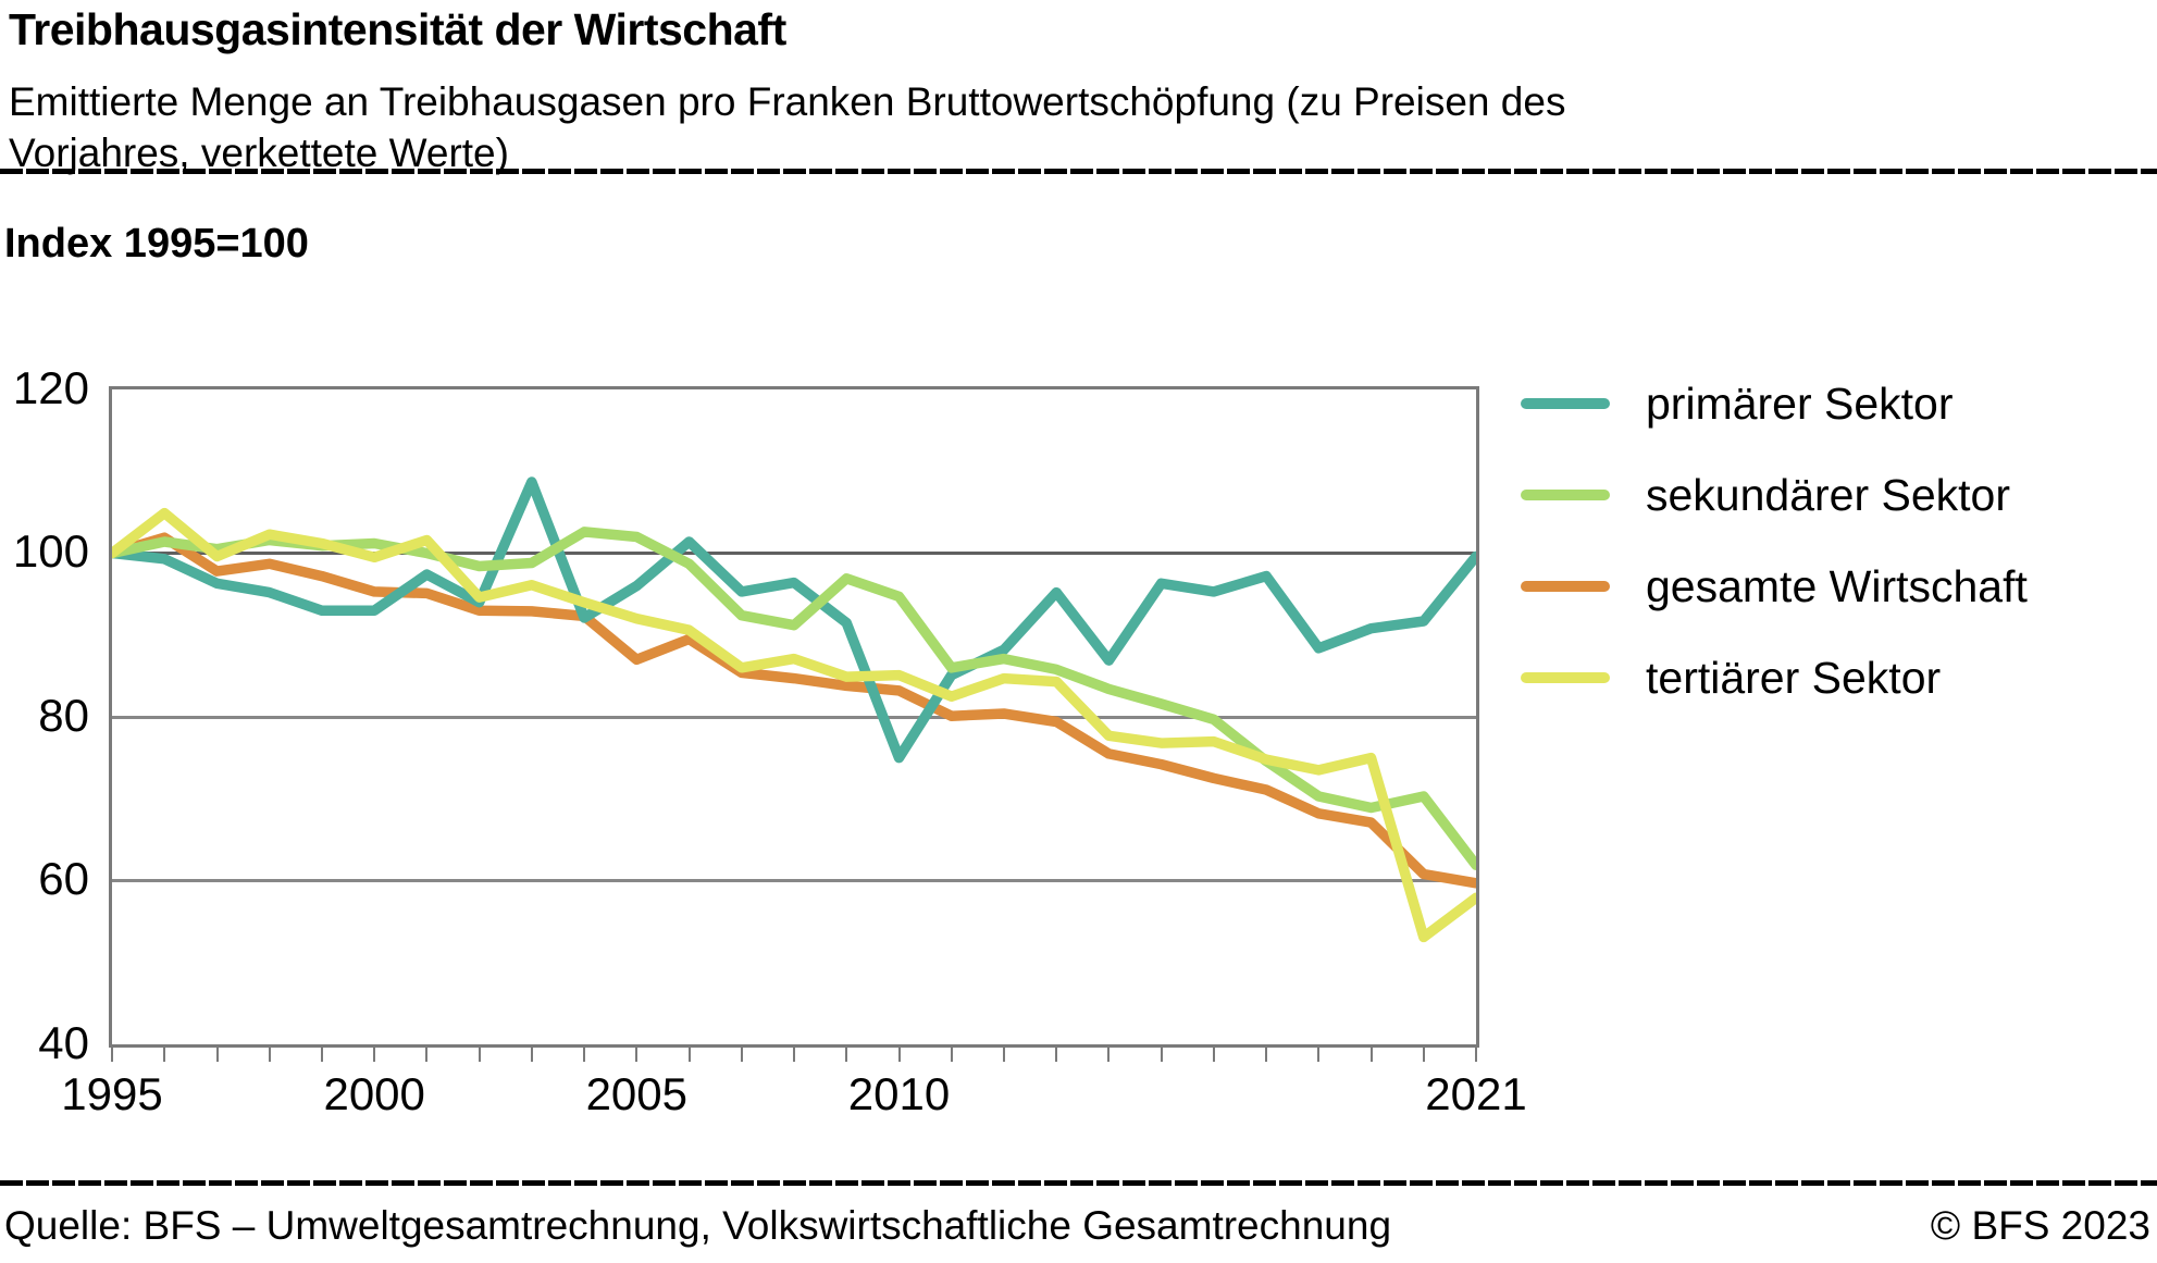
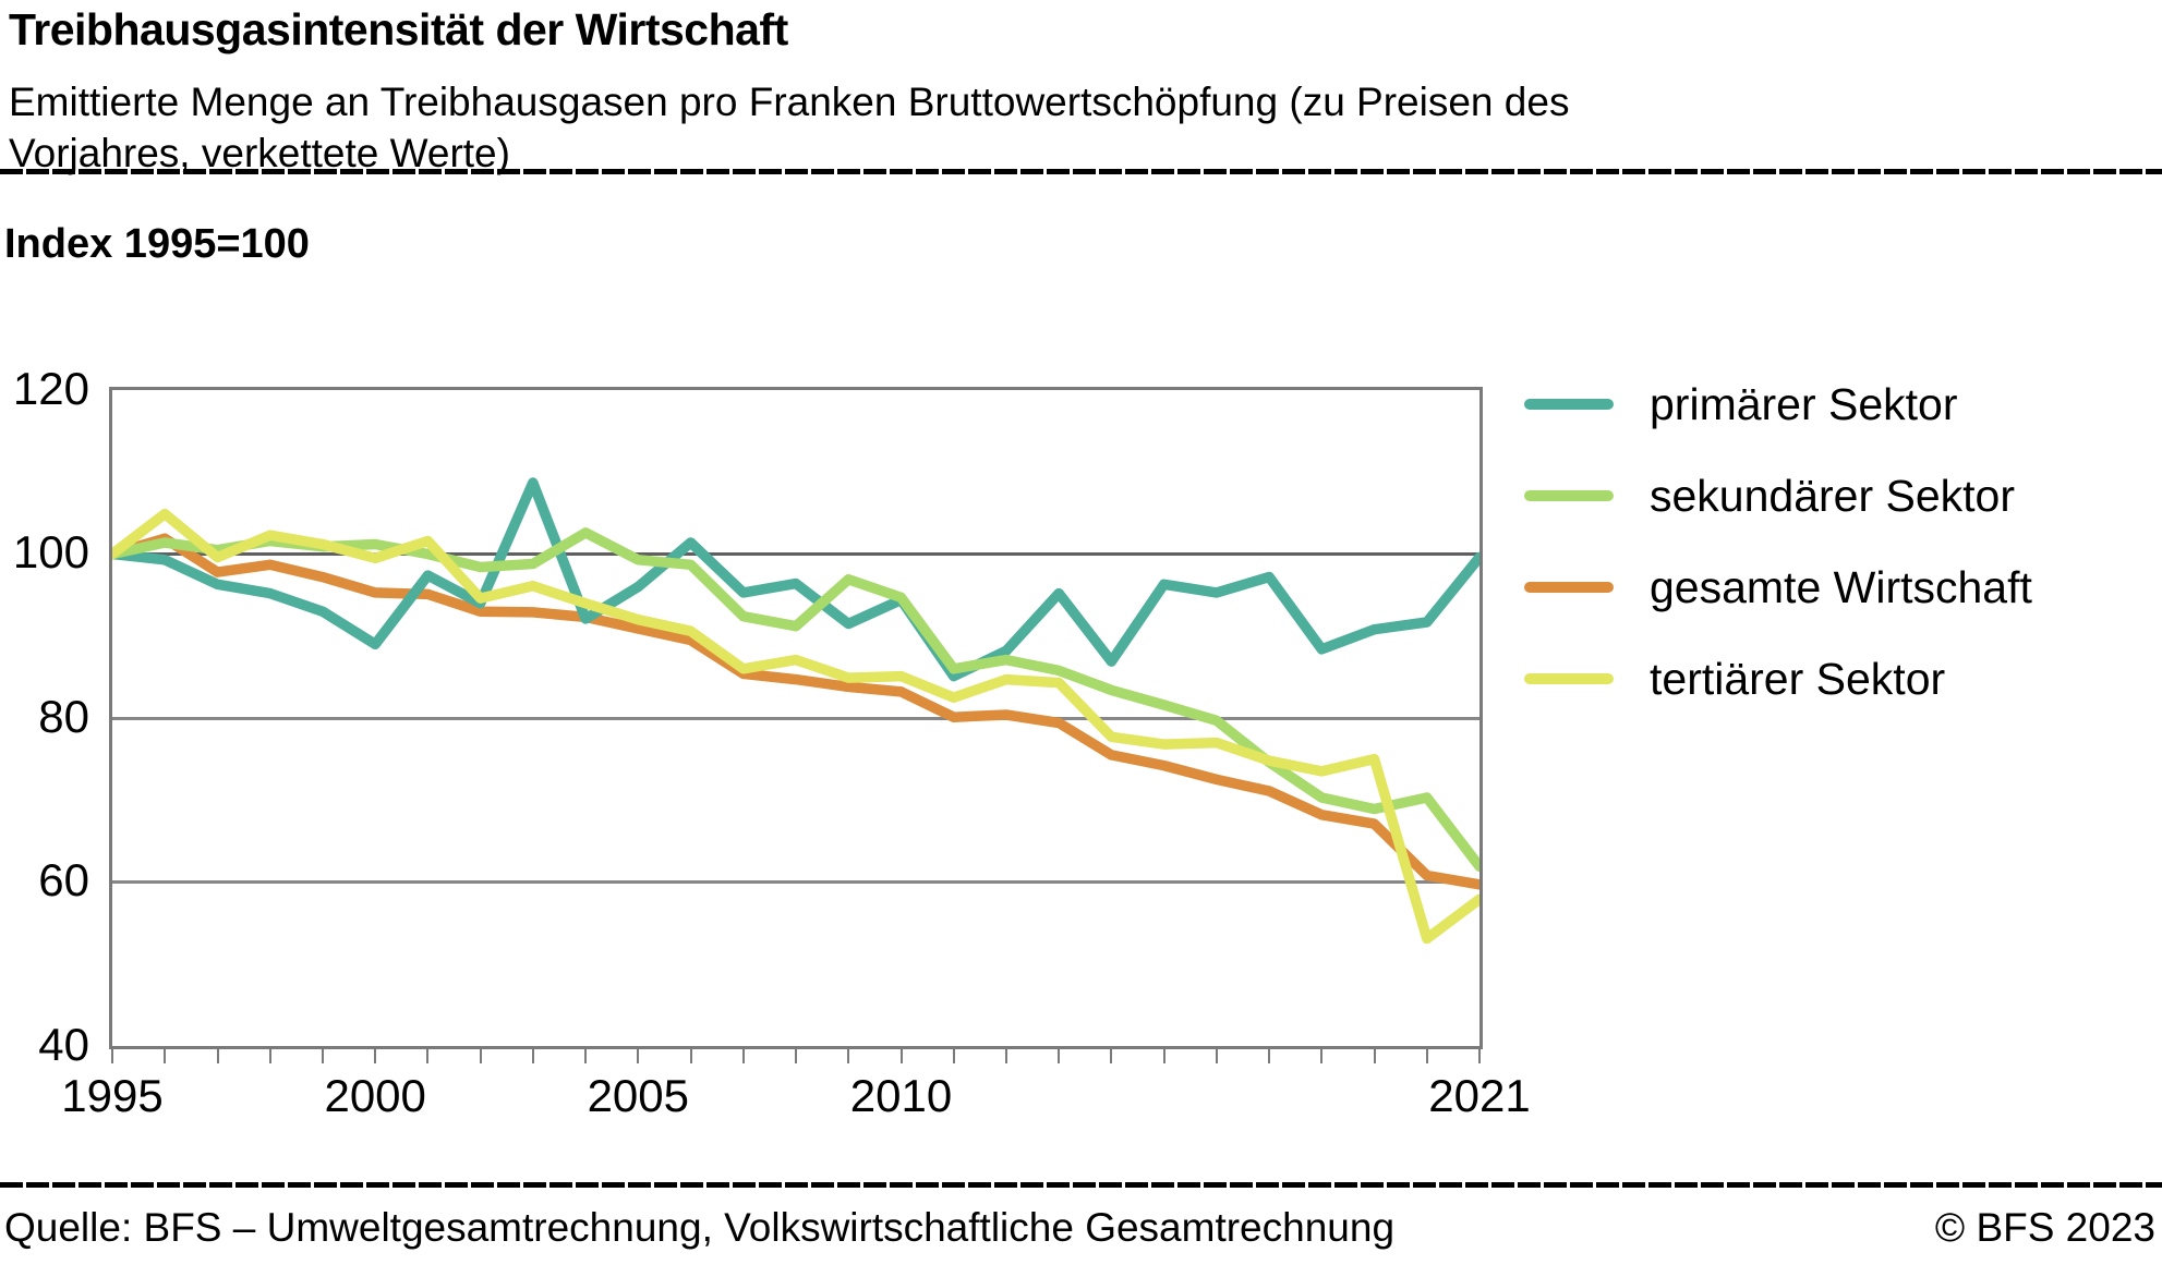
primärer Sektor/2000: 93 -> 89
sekundärer Sektor/2005: 102 -> 99
gesamte Wirtschaft/2005: 87 -> 91
primärer Sektor/2010: 75 -> 94
